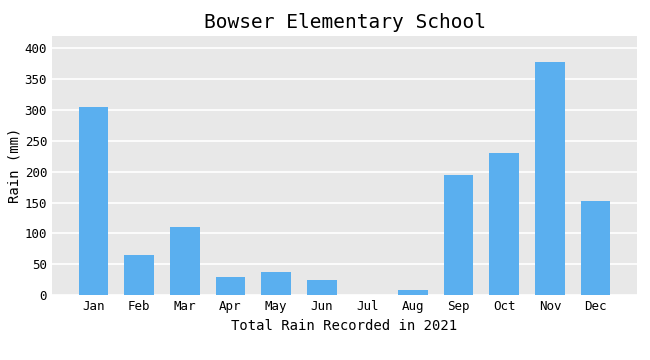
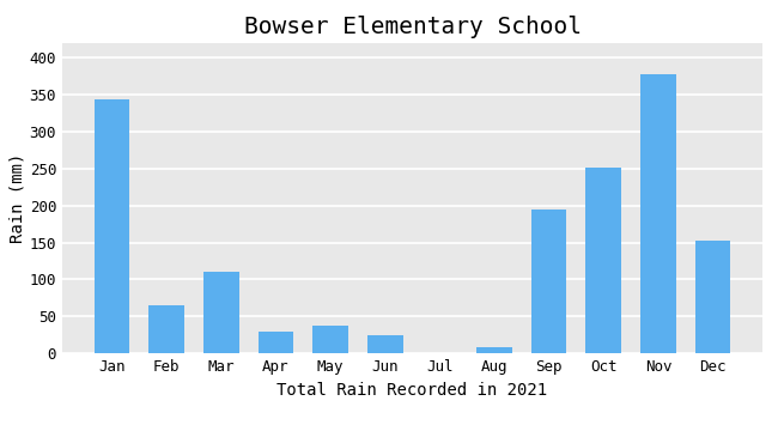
Jan: 305 -> 344
Oct: 230 -> 252
